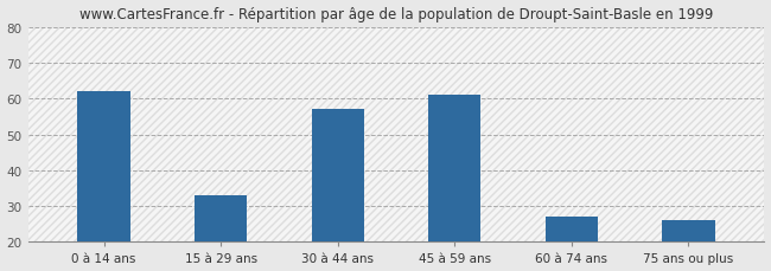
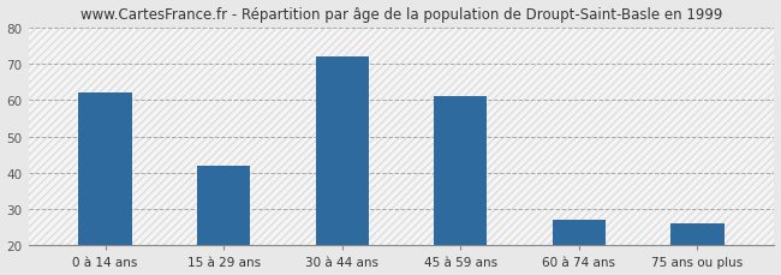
15 à 29 ans: 33 -> 42
30 à 44 ans: 57 -> 72
